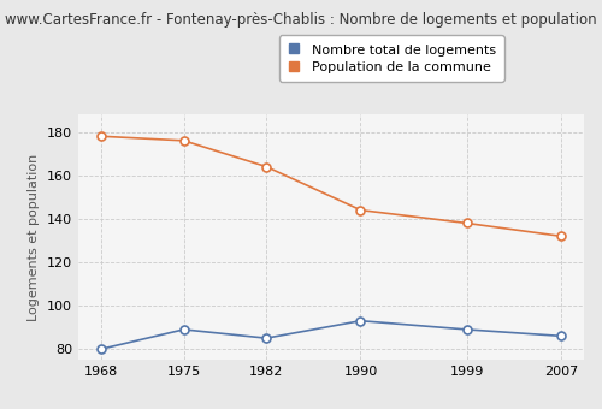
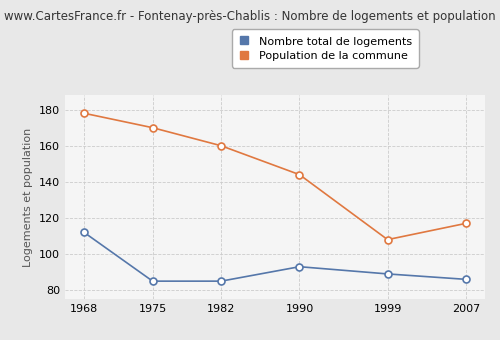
Nombre total de logements/1968: 80 -> 112
Nombre total de logements/1975: 89 -> 85
Population de la commune/1975: 176 -> 170
Population de la commune/1982: 164 -> 160
Population de la commune/1999: 138 -> 108
Population de la commune/2007: 132 -> 117
